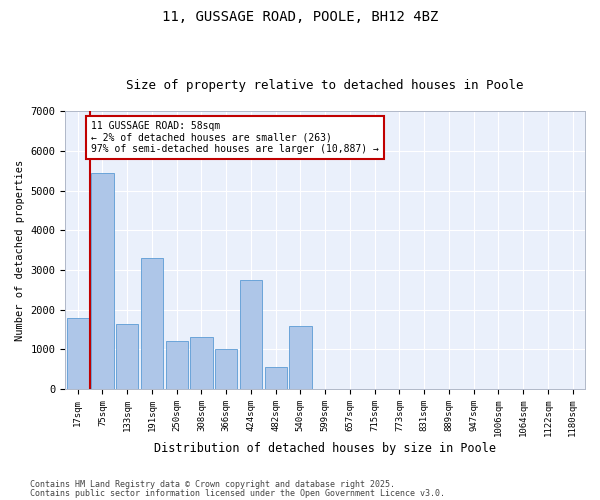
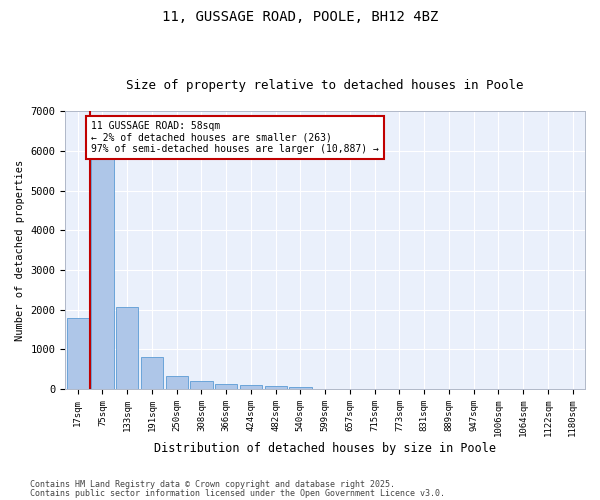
75sqm: 5450 -> 5840
133sqm: 1650 -> 2080
191sqm: 3300 -> 820
250sqm: 1200 -> 340
308sqm: 1300 -> 200
366sqm: 1000 -> 120
424sqm: 2750 -> 100
482sqm: 550 -> 90
540sqm: 1600 -> 60
